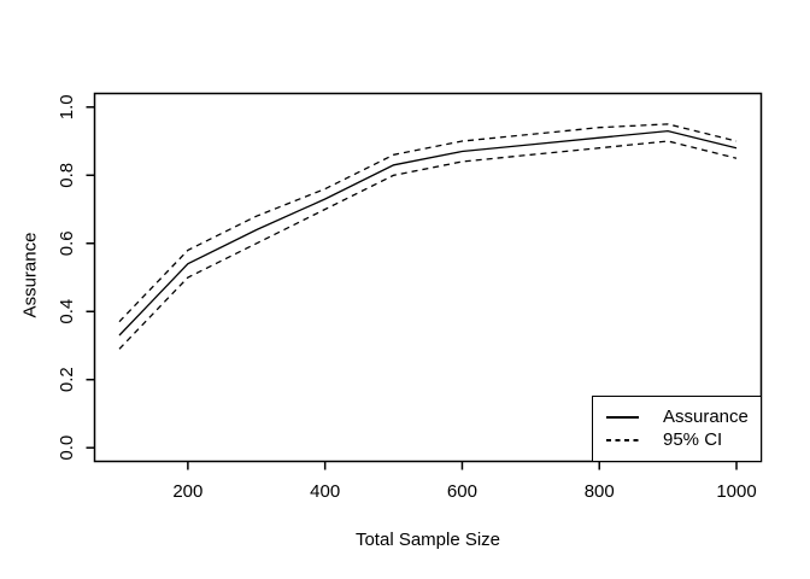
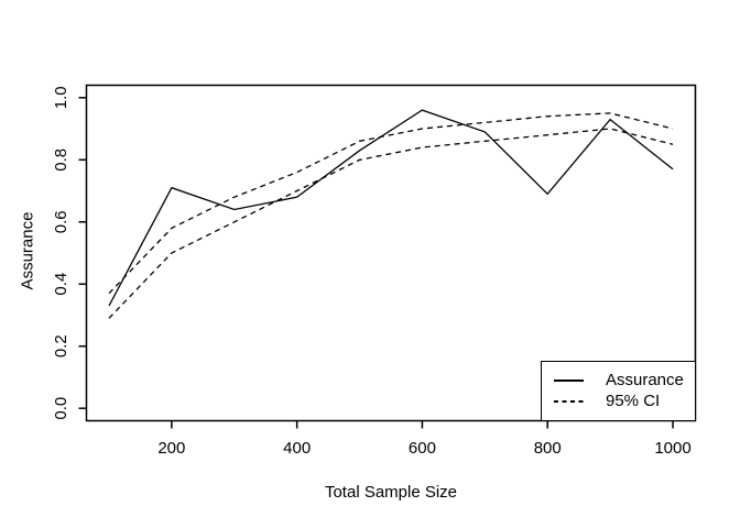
Assurance/200: 0.54 -> 0.71
Assurance/400: 0.73 -> 0.68
Assurance/600: 0.87 -> 0.96
Assurance/800: 0.91 -> 0.69
Assurance/1000: 0.88 -> 0.77
